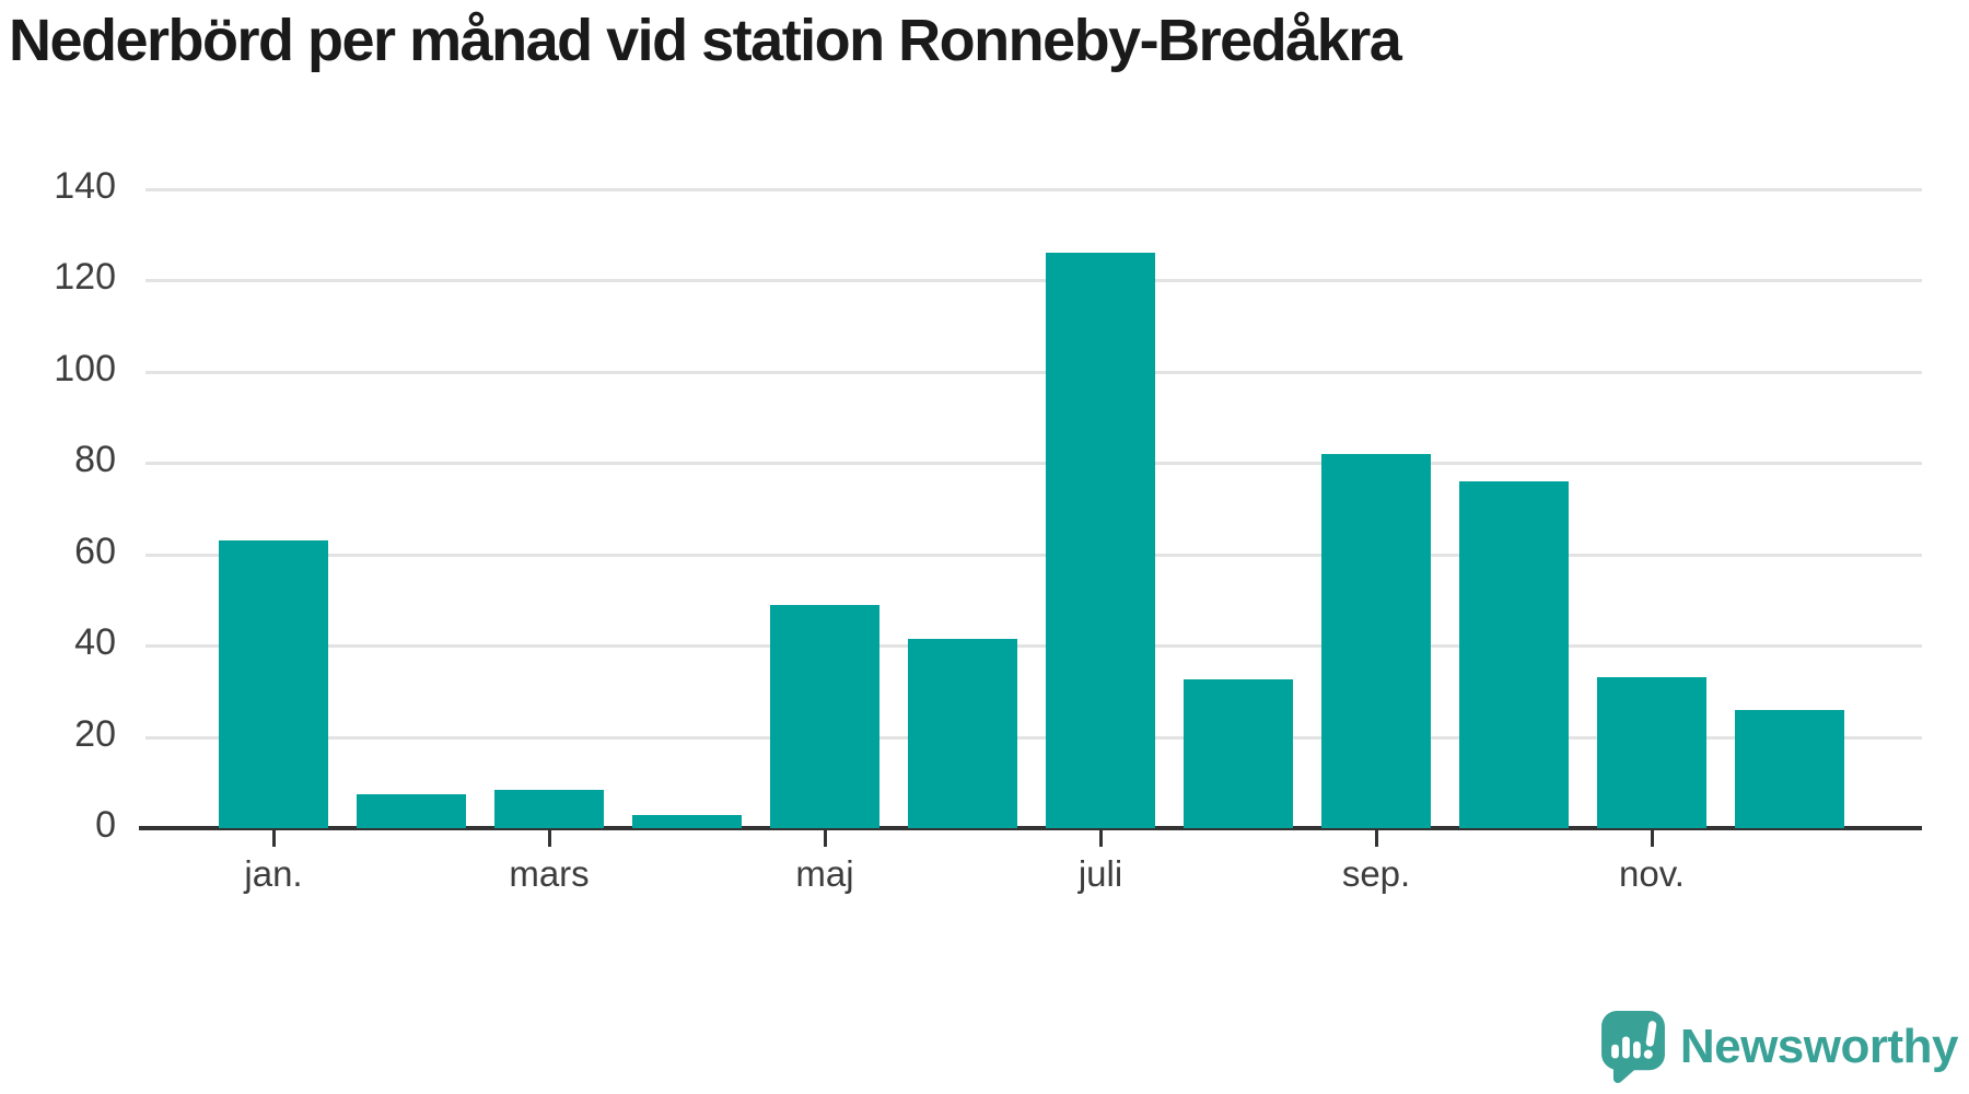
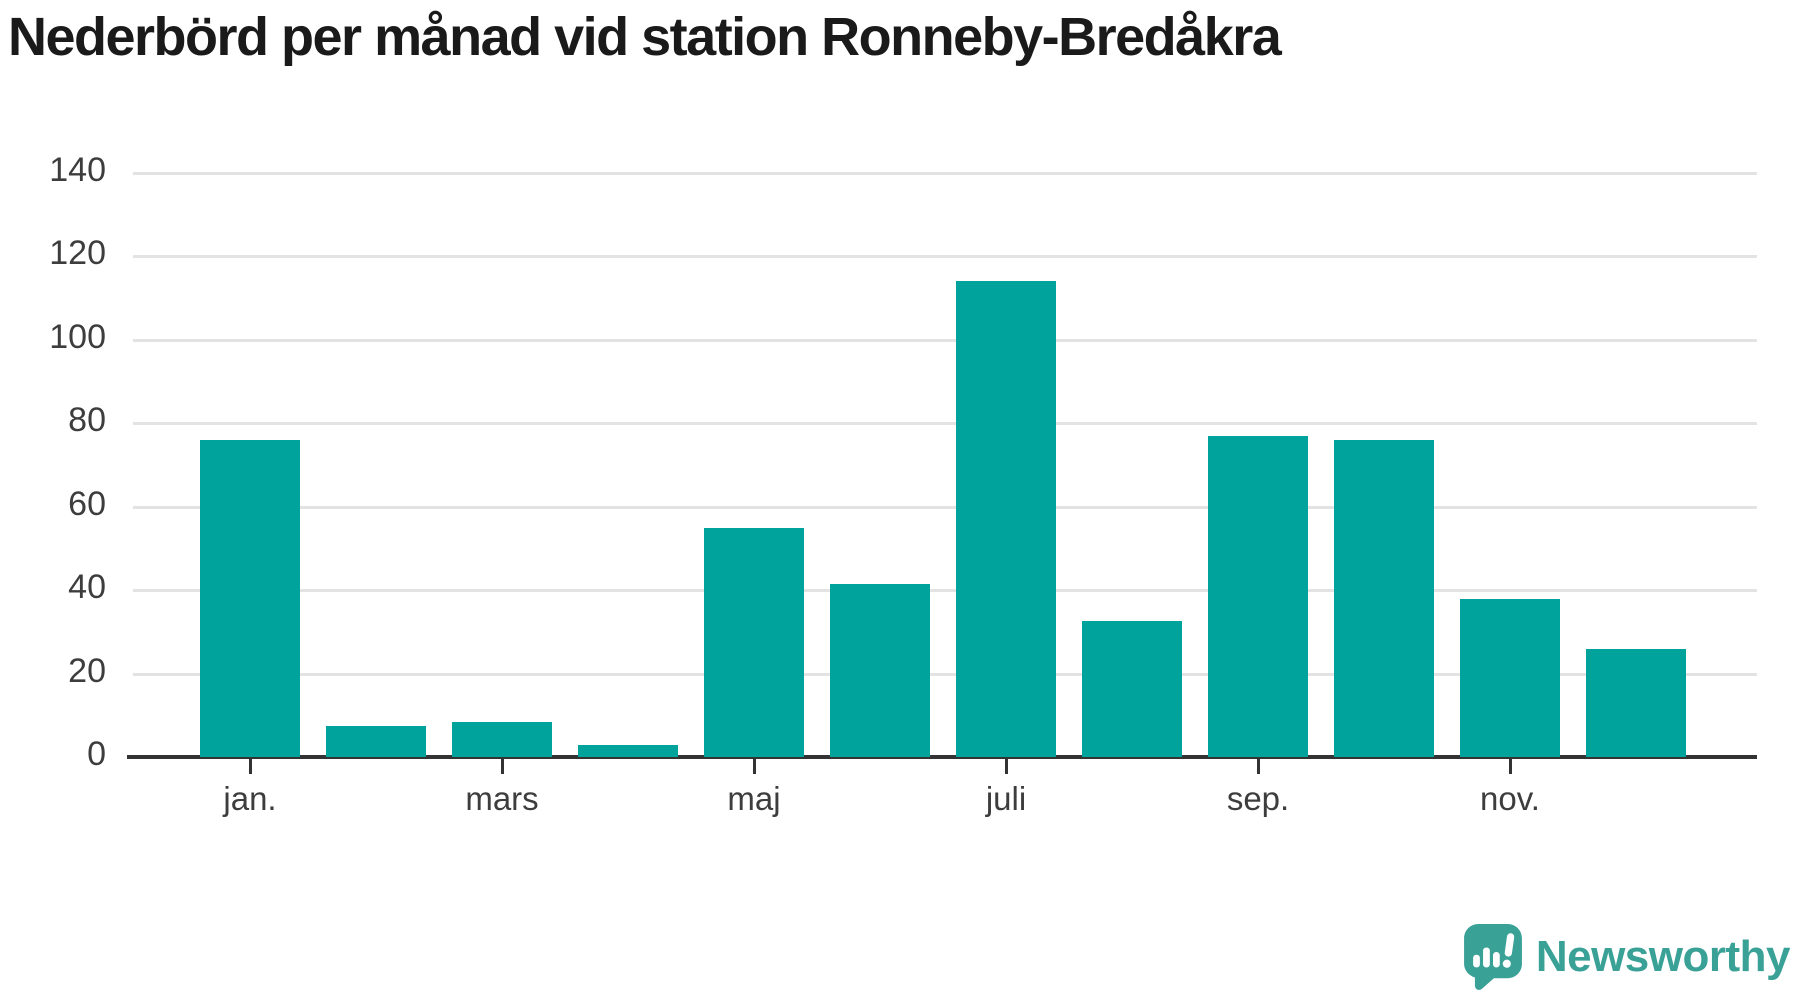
jan.: 63 -> 76
maj: 49 -> 55
juli: 126 -> 114
sep.: 82 -> 77
nov.: 33 -> 38
